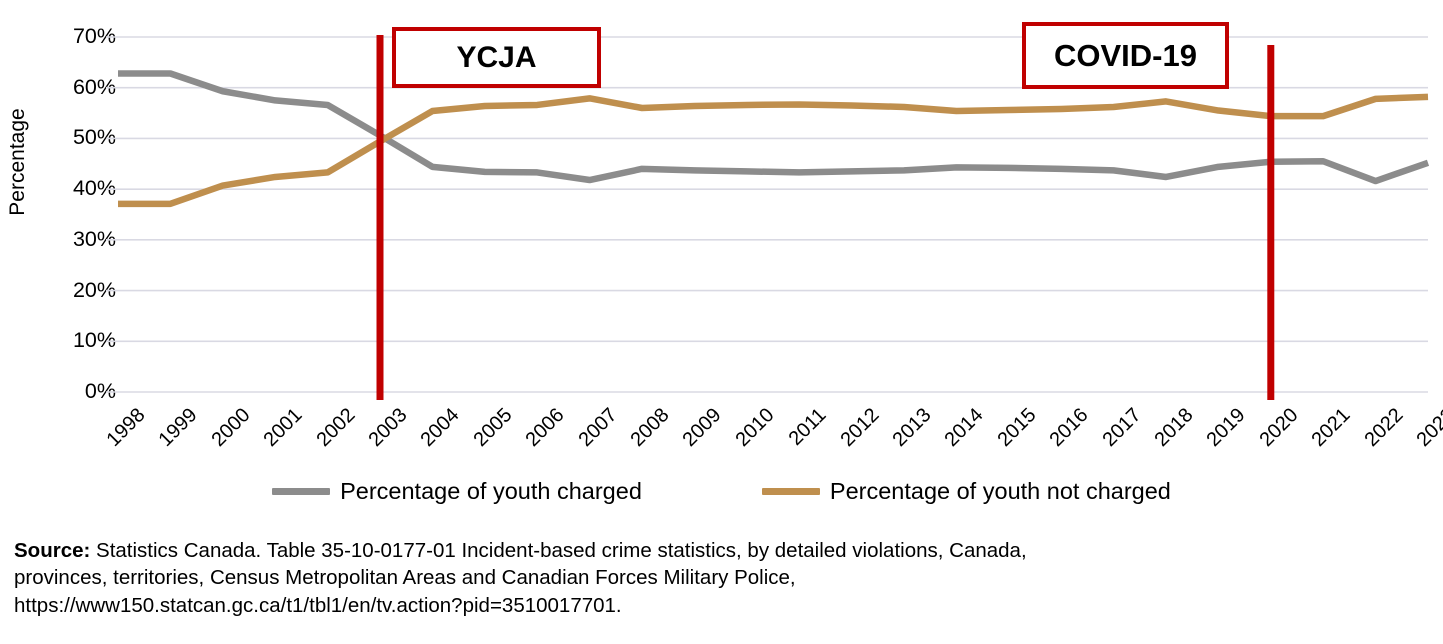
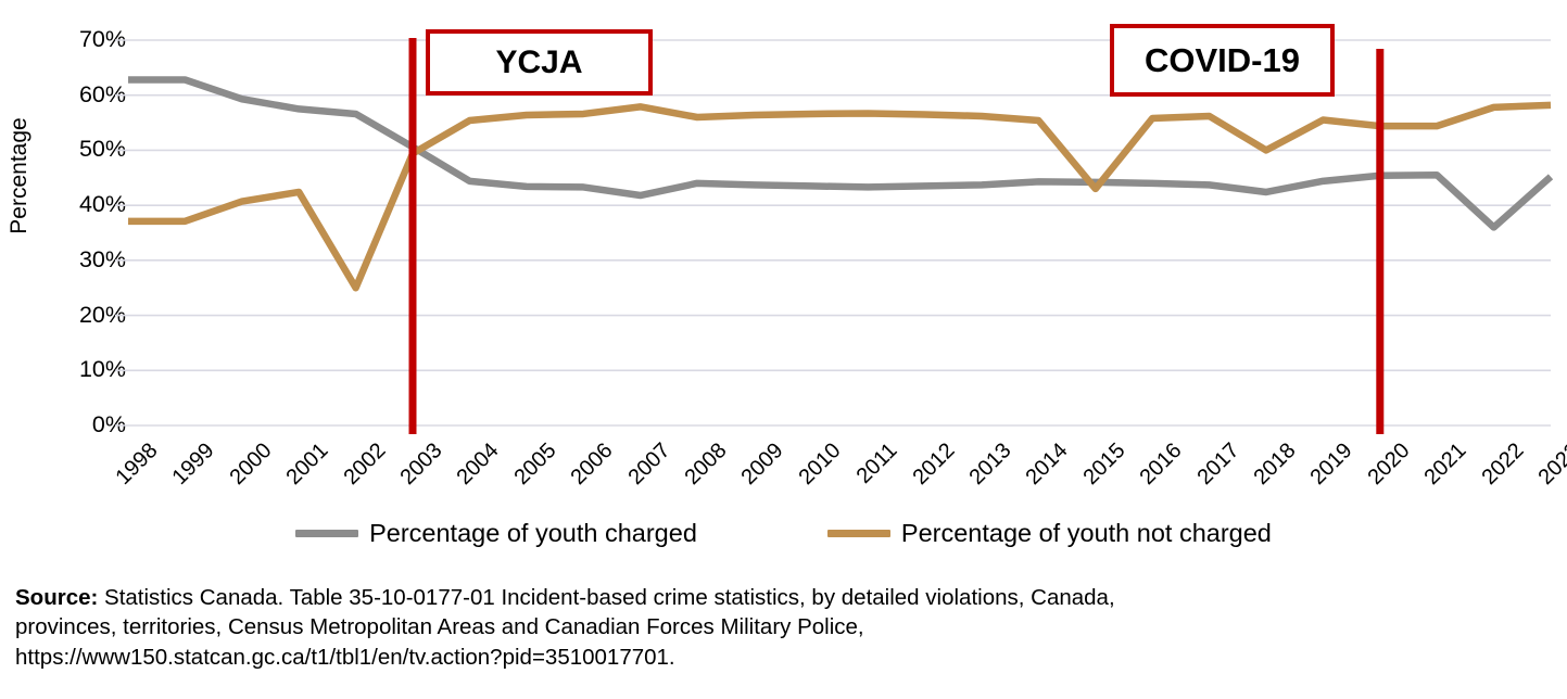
Percentage of youth not charged/2002: 43% -> 25%
Percentage of youth not charged/2015: 56% -> 43%
Percentage of youth not charged/2018: 57% -> 50%
Percentage of youth charged/2022: 42% -> 36%
